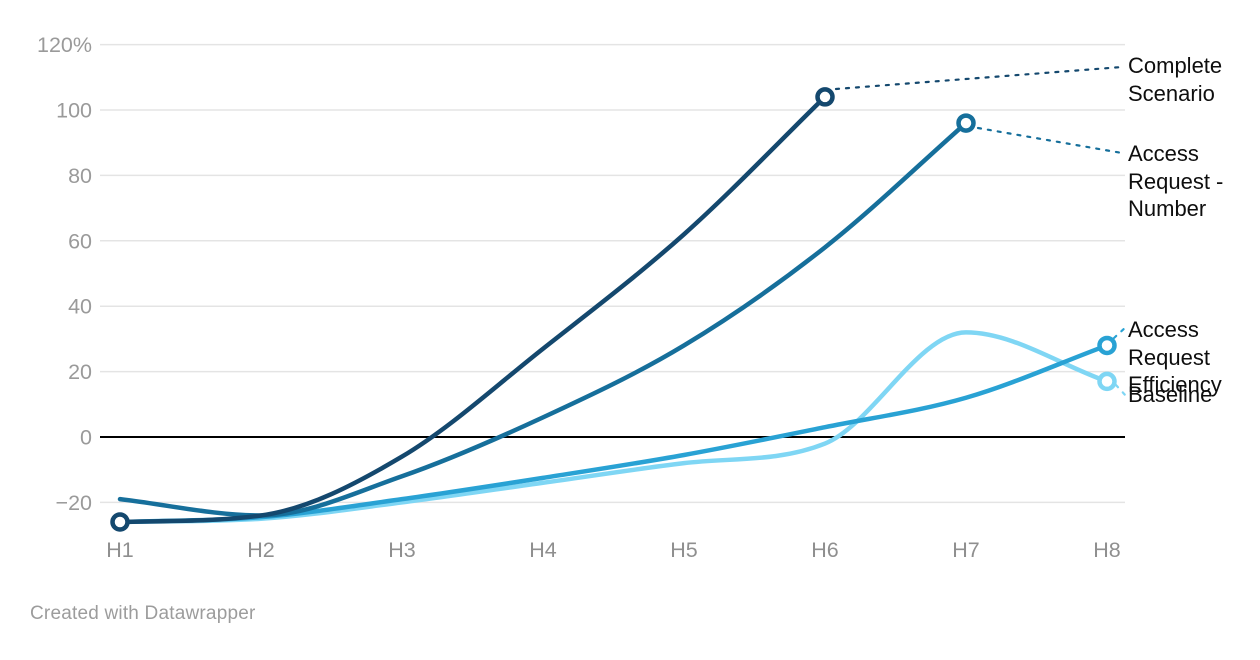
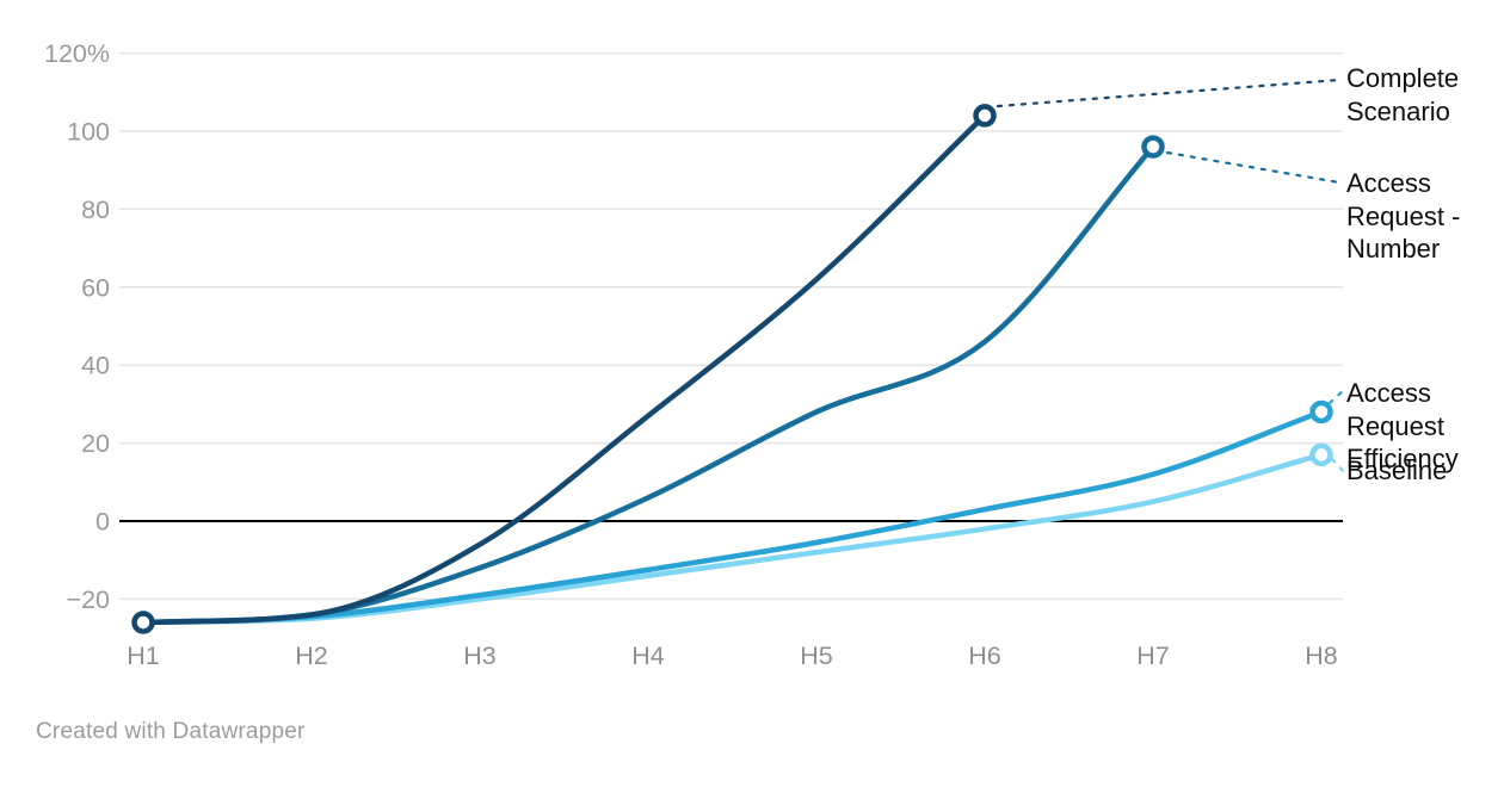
Access Request - Number/H1: -19% -> -26%
Access Request - Number/H6: 58% -> 46%
Baseline/H7: 32% -> 5%
